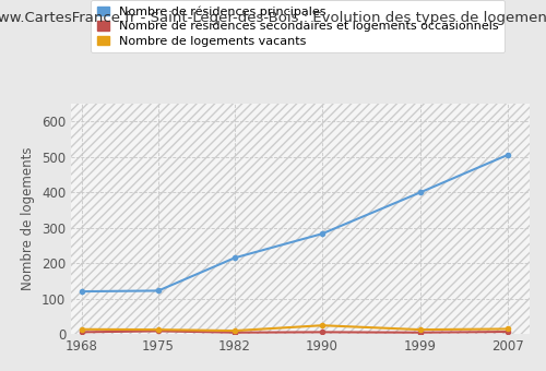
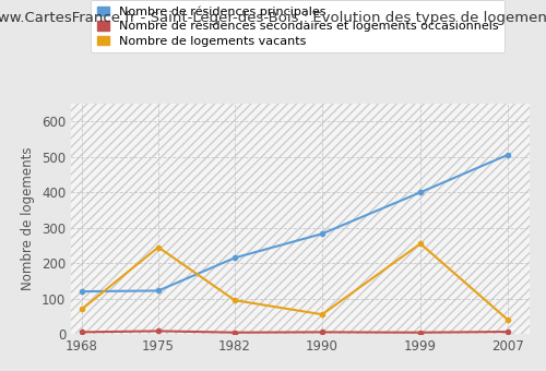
Nombre de logements vacants/1968: 13 -> 70
Nombre de logements vacants/1975: 12 -> 245
Nombre de logements vacants/1982: 9 -> 95
Nombre de logements vacants/1990: 24 -> 55
Nombre de logements vacants/1999: 12 -> 255
Nombre de logements vacants/2007: 14 -> 40
